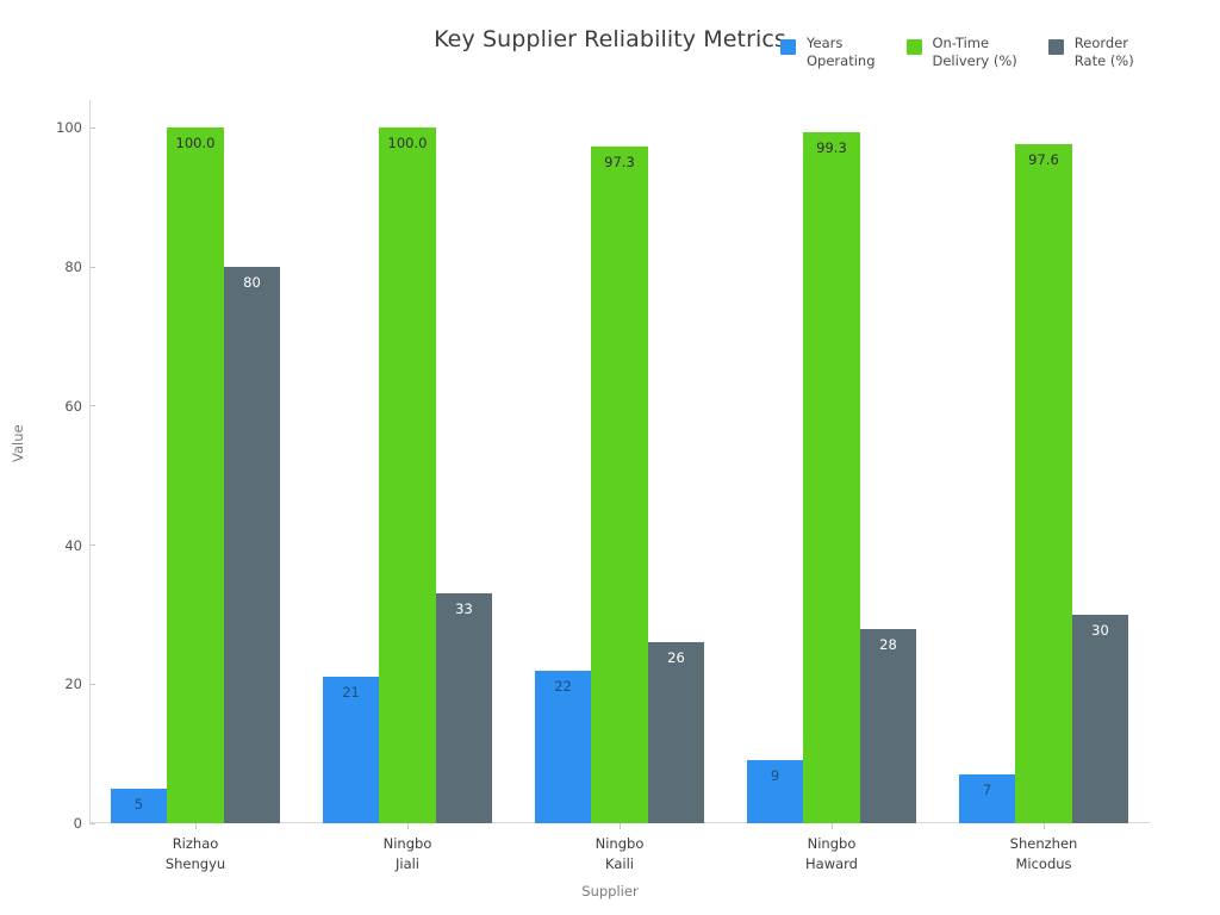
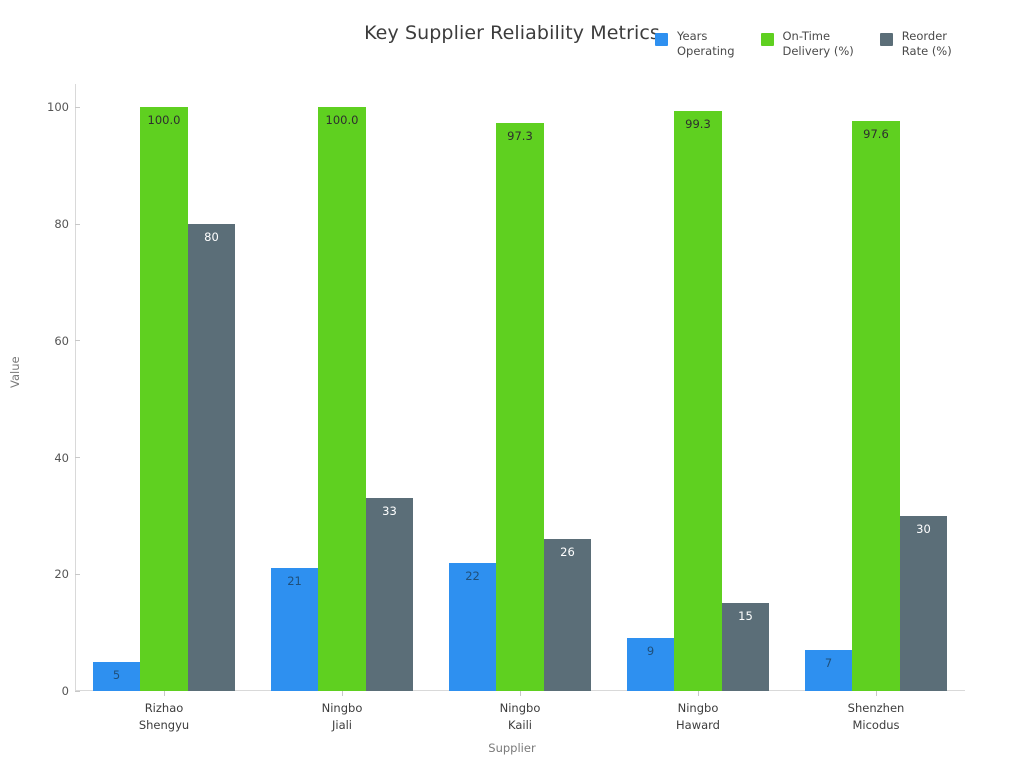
Reorder Rate (%)/Ningbo Haward: 28 -> 15
